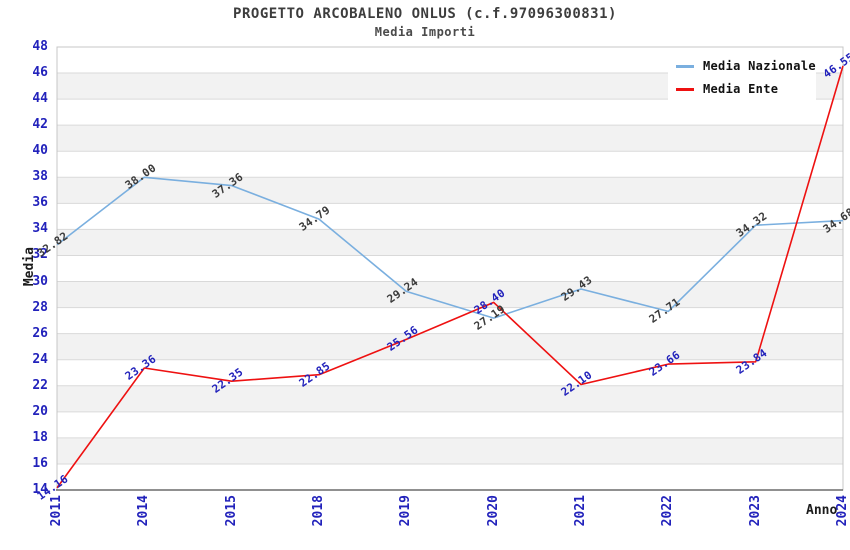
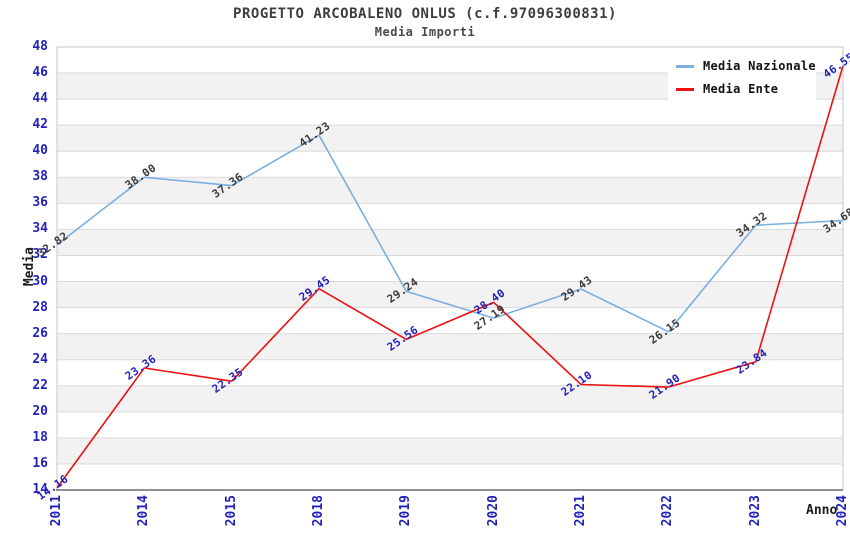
Media Nazionale/2018: 34.79 -> 41.23
Media Ente/2018: 22.85 -> 29.45
Media Nazionale/2022: 27.71 -> 26.15
Media Ente/2022: 23.66 -> 21.90
